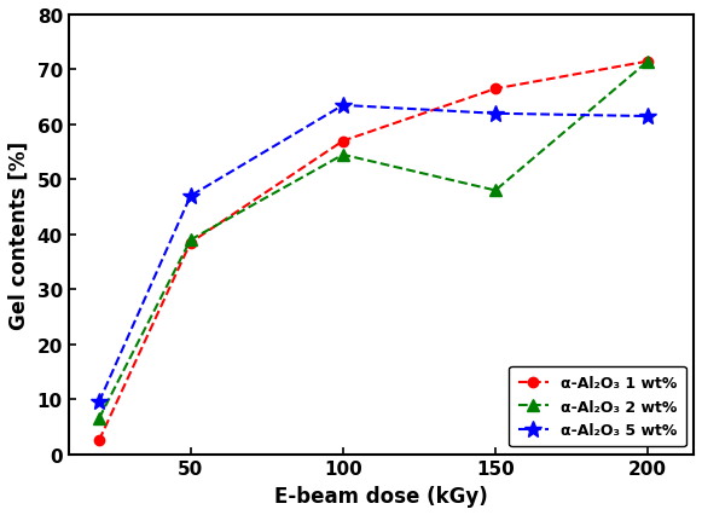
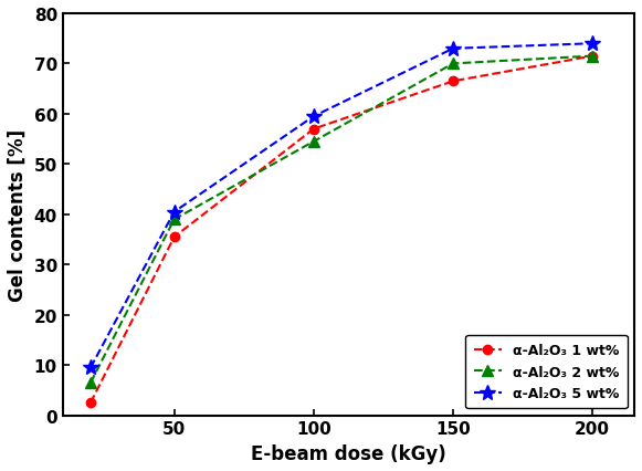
α-Al₂O₃ 1 wt%/50: 38.5 -> 35.5
α-Al₂O₃ 5 wt%/50: 47.0 -> 40.5
α-Al₂O₃ 5 wt%/100: 63.5 -> 59.5
α-Al₂O₃ 2 wt%/150: 48.0 -> 70.0
α-Al₂O₃ 5 wt%/150: 62.0 -> 73.0
α-Al₂O₃ 5 wt%/200: 61.5 -> 74.0
